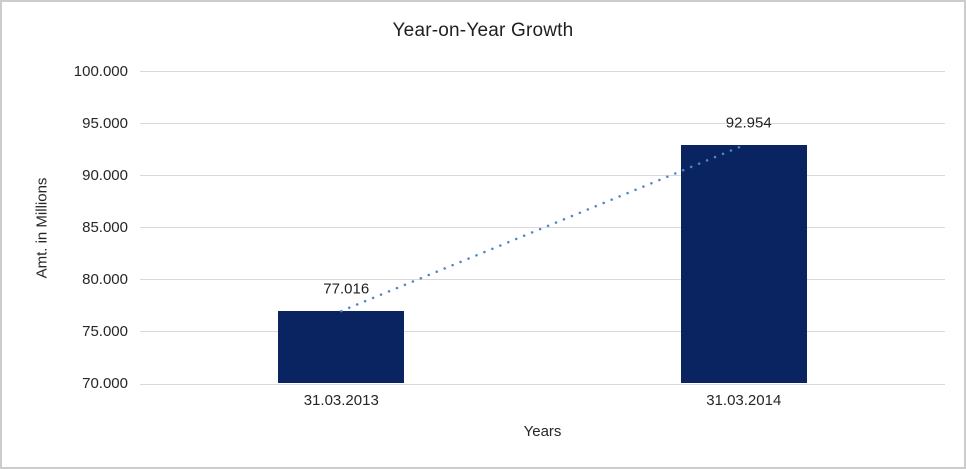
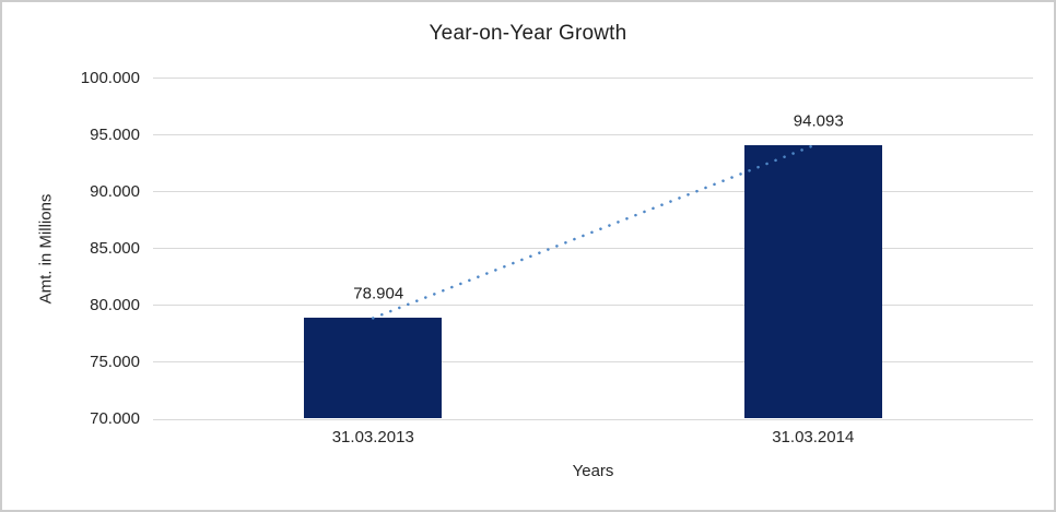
31.03.2013: 77.016 -> 78.904
31.03.2014: 92.954 -> 94.093
